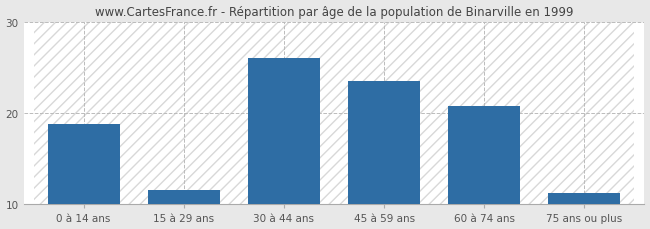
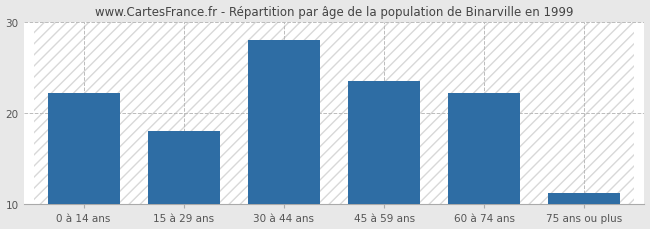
0 à 14 ans: 18.8 -> 22.2
15 à 29 ans: 11.6 -> 18.0
30 à 44 ans: 26.0 -> 28.0
60 à 74 ans: 20.8 -> 22.2
